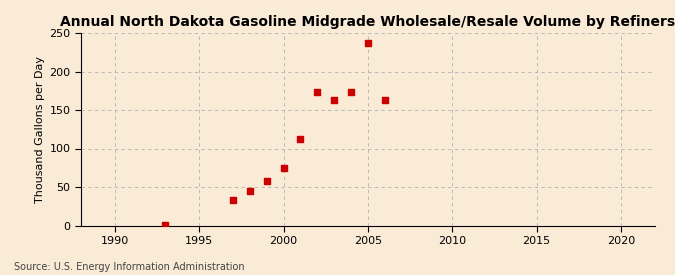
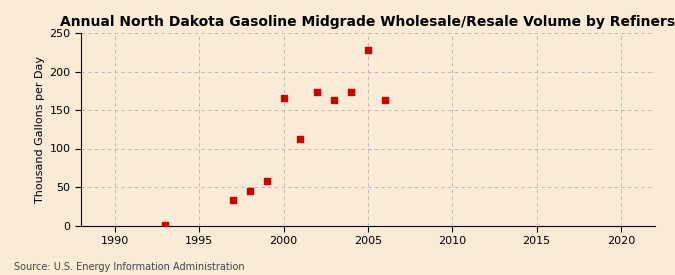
2000: 75 -> 166
2005: 237 -> 228
